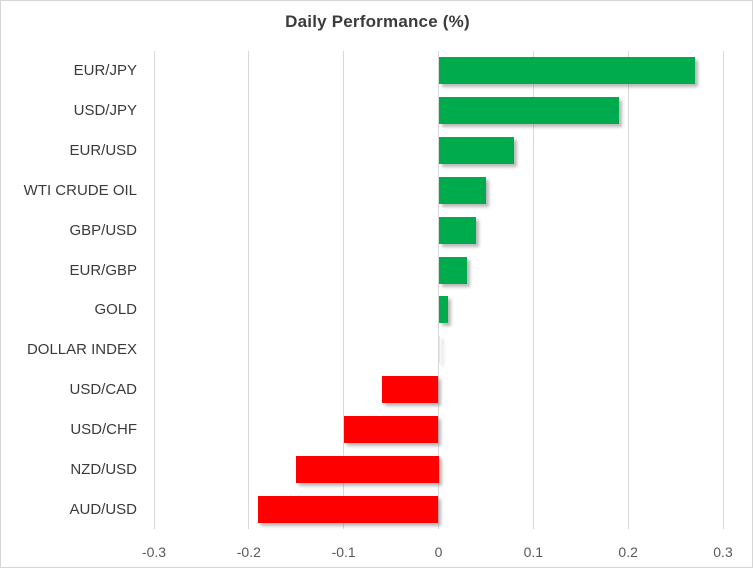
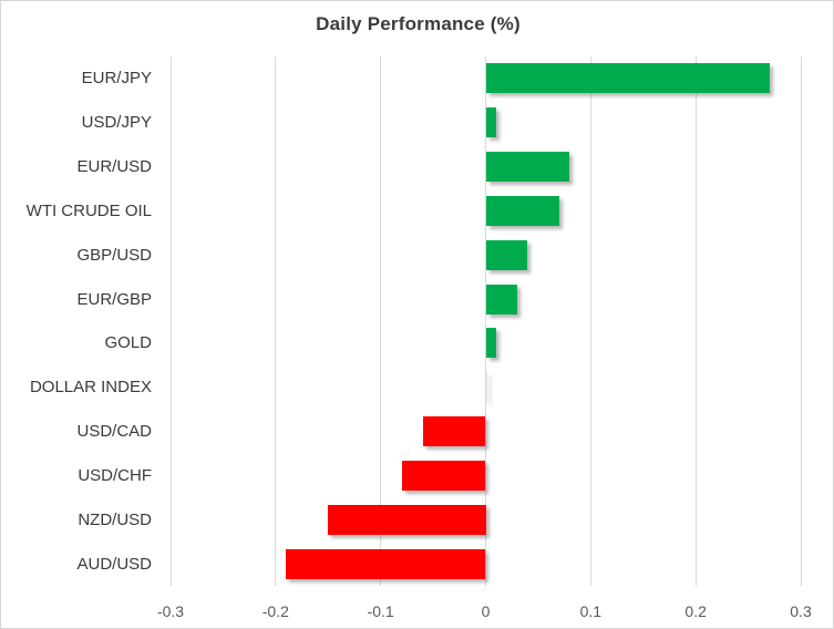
USD/JPY: 0.19 -> 0.01
WTI CRUDE OIL: 0.05 -> 0.07
USD/CHF: -0.10 -> -0.08
